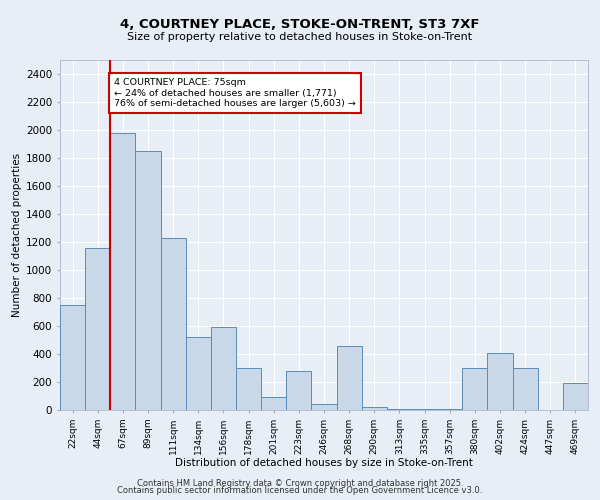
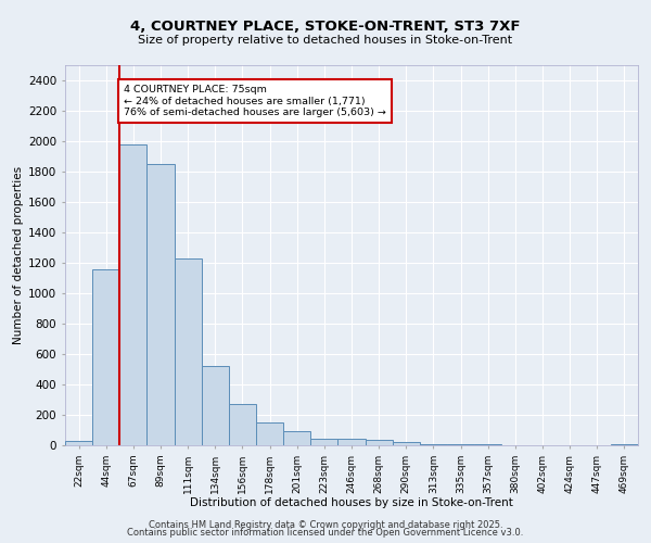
22sqm: 750 -> 30
156sqm: 590 -> 270
178sqm: 300 -> 150
223sqm: 280 -> 40
268sqm: 460 -> 40
380sqm: 300 -> 0
402sqm: 410 -> 0
424sqm: 300 -> 0
469sqm: 190 -> 0
